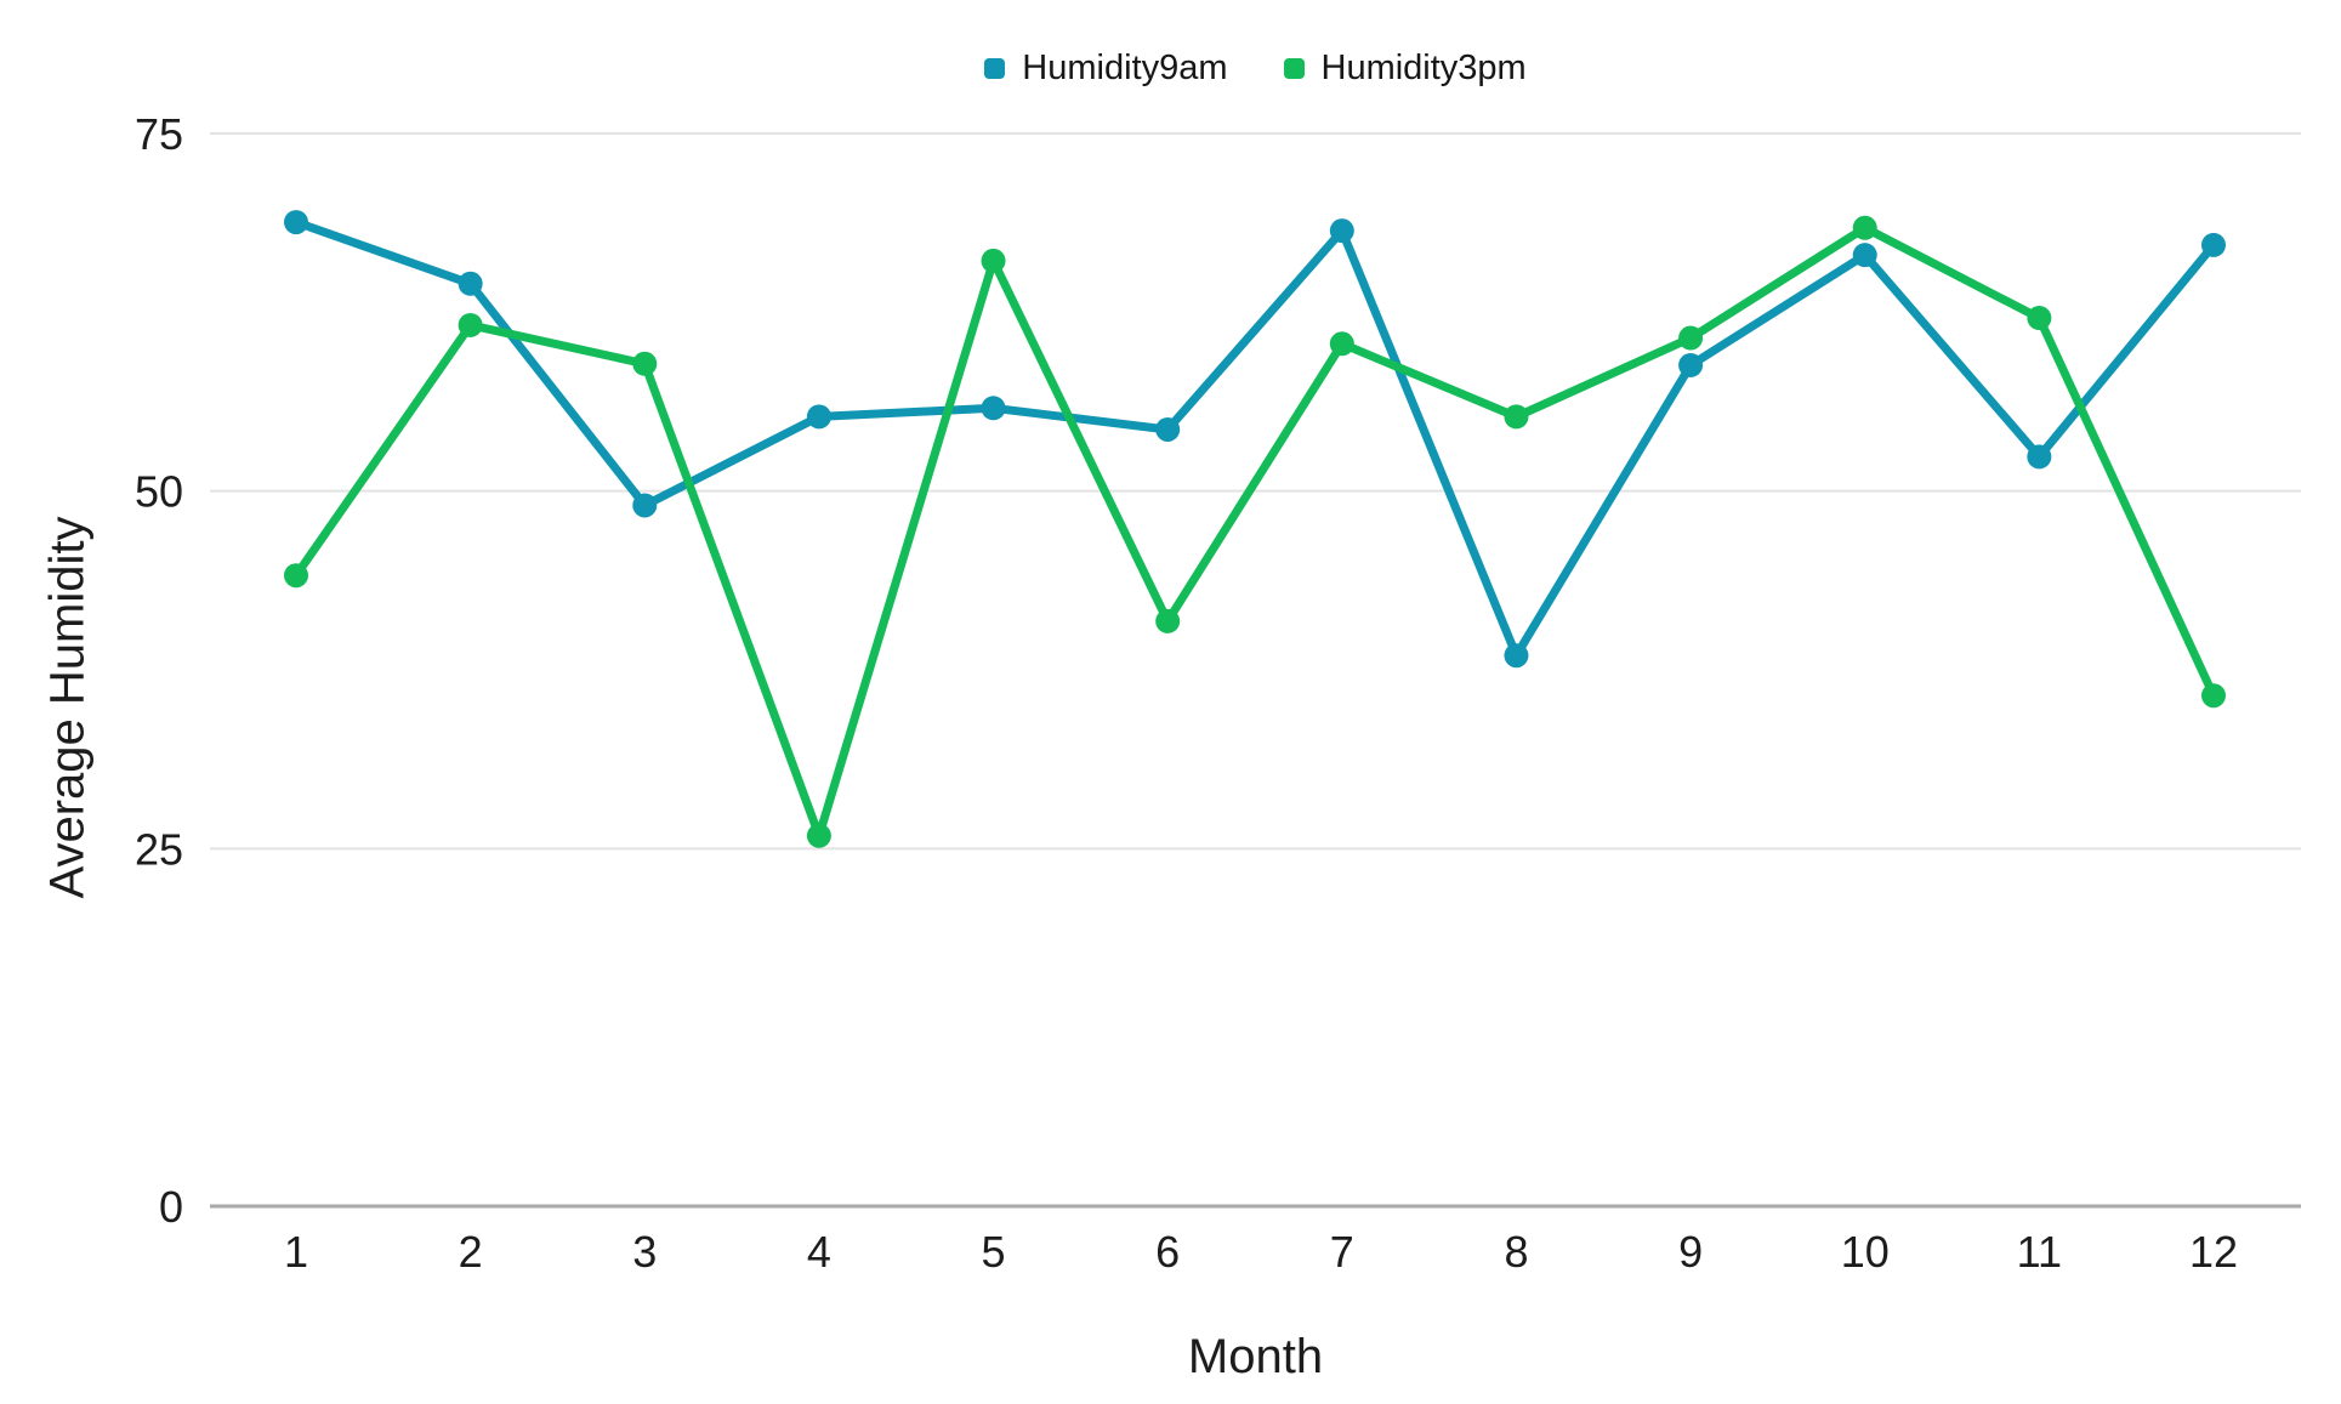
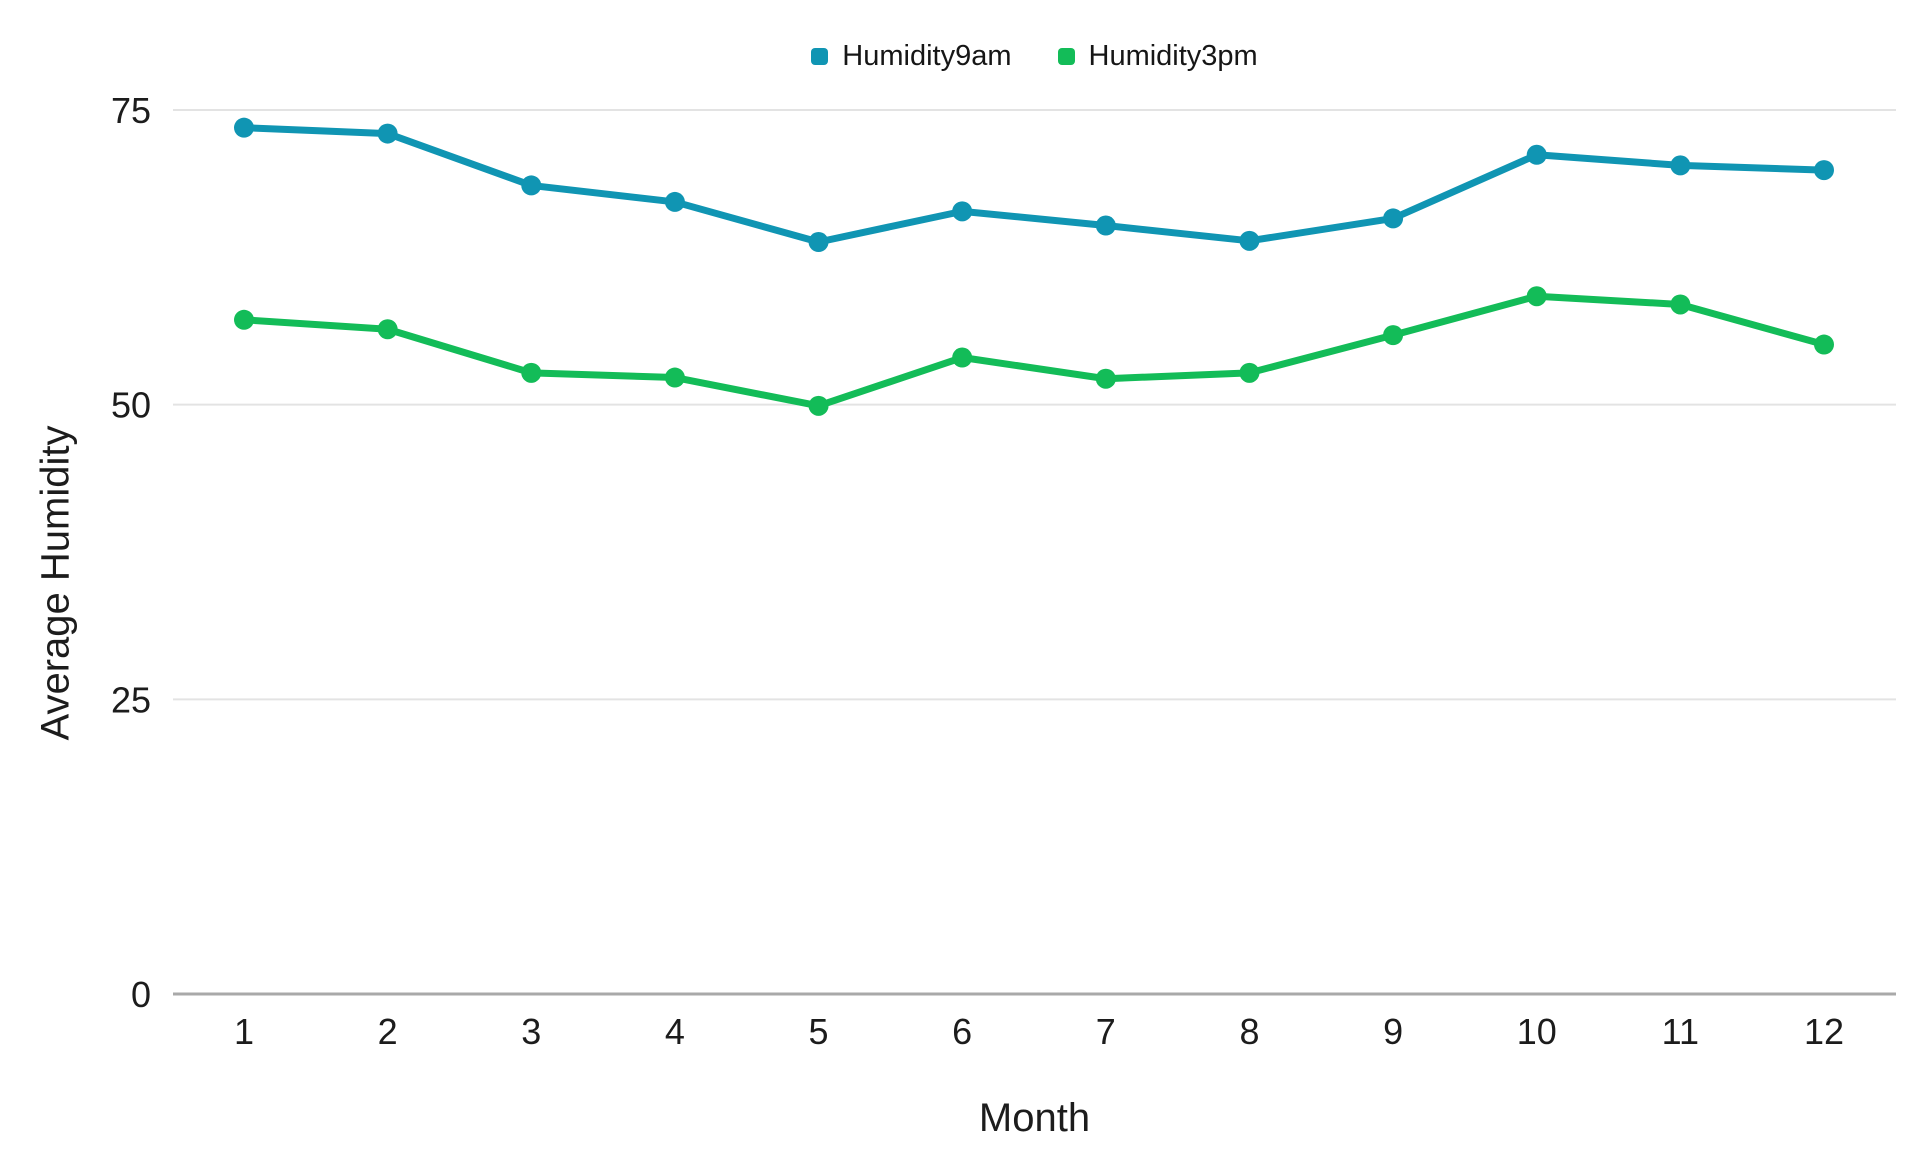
Humidity9am/1: 68.8 -> 73.5
Humidity3pm/1: 44.1 -> 57.2
Humidity9am/2: 64.5 -> 73.0
Humidity3pm/2: 61.6 -> 56.4
Humidity9am/3: 49.0 -> 68.6
Humidity3pm/3: 58.9 -> 52.7
Humidity9am/4: 55.2 -> 67.2
Humidity3pm/4: 25.9 -> 52.3
Humidity9am/5: 55.8 -> 63.8
Humidity3pm/5: 66.1 -> 49.9
Humidity9am/6: 54.3 -> 66.4
Humidity3pm/6: 40.9 -> 54.0
Humidity9am/7: 68.2 -> 65.2
Humidity3pm/7: 60.3 -> 52.2
Humidity9am/8: 38.5 -> 63.9
Humidity3pm/8: 55.2 -> 52.7
Humidity9am/9: 58.8 -> 65.8
Humidity3pm/9: 60.7 -> 55.9
Humidity9am/10: 66.5 -> 71.2
Humidity3pm/10: 68.4 -> 59.2
Humidity9am/11: 52.4 -> 70.3
Humidity3pm/11: 62.1 -> 58.5
Humidity9am/12: 67.2 -> 69.9
Humidity3pm/12: 35.7 -> 55.1
